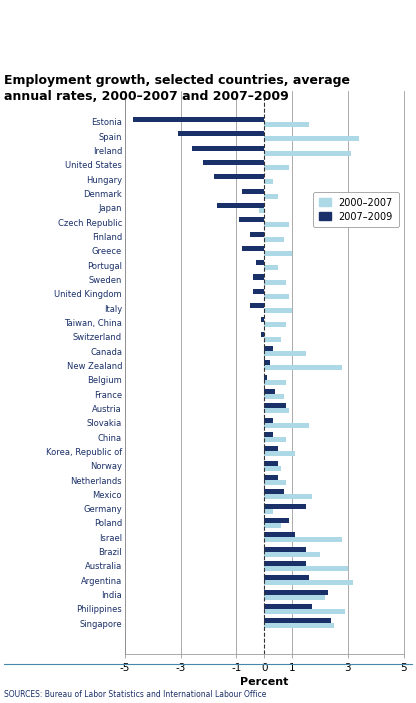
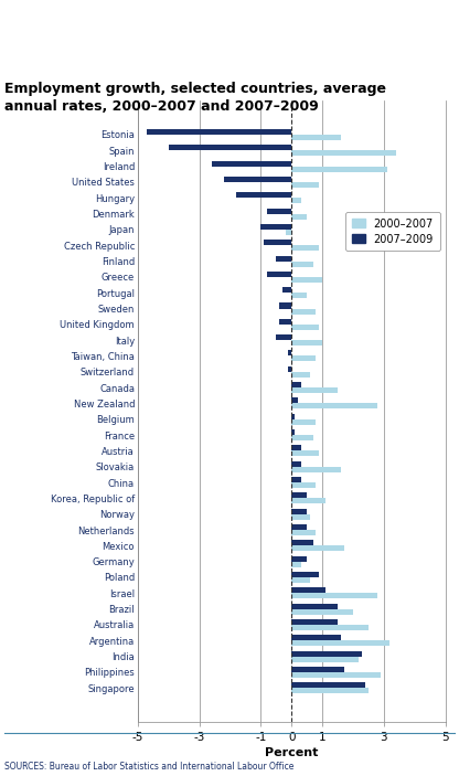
2007–2009/Spain: -3.1 -> -4.0
2007–2009/Japan: -1.7 -> -1.0
2007–2009/France: 0.4 -> 0.1
2007–2009/Austria: 0.8 -> 0.3
2007–2009/Germany: 1.5 -> 0.5
2000–2007/Australia: 3.0 -> 2.5
